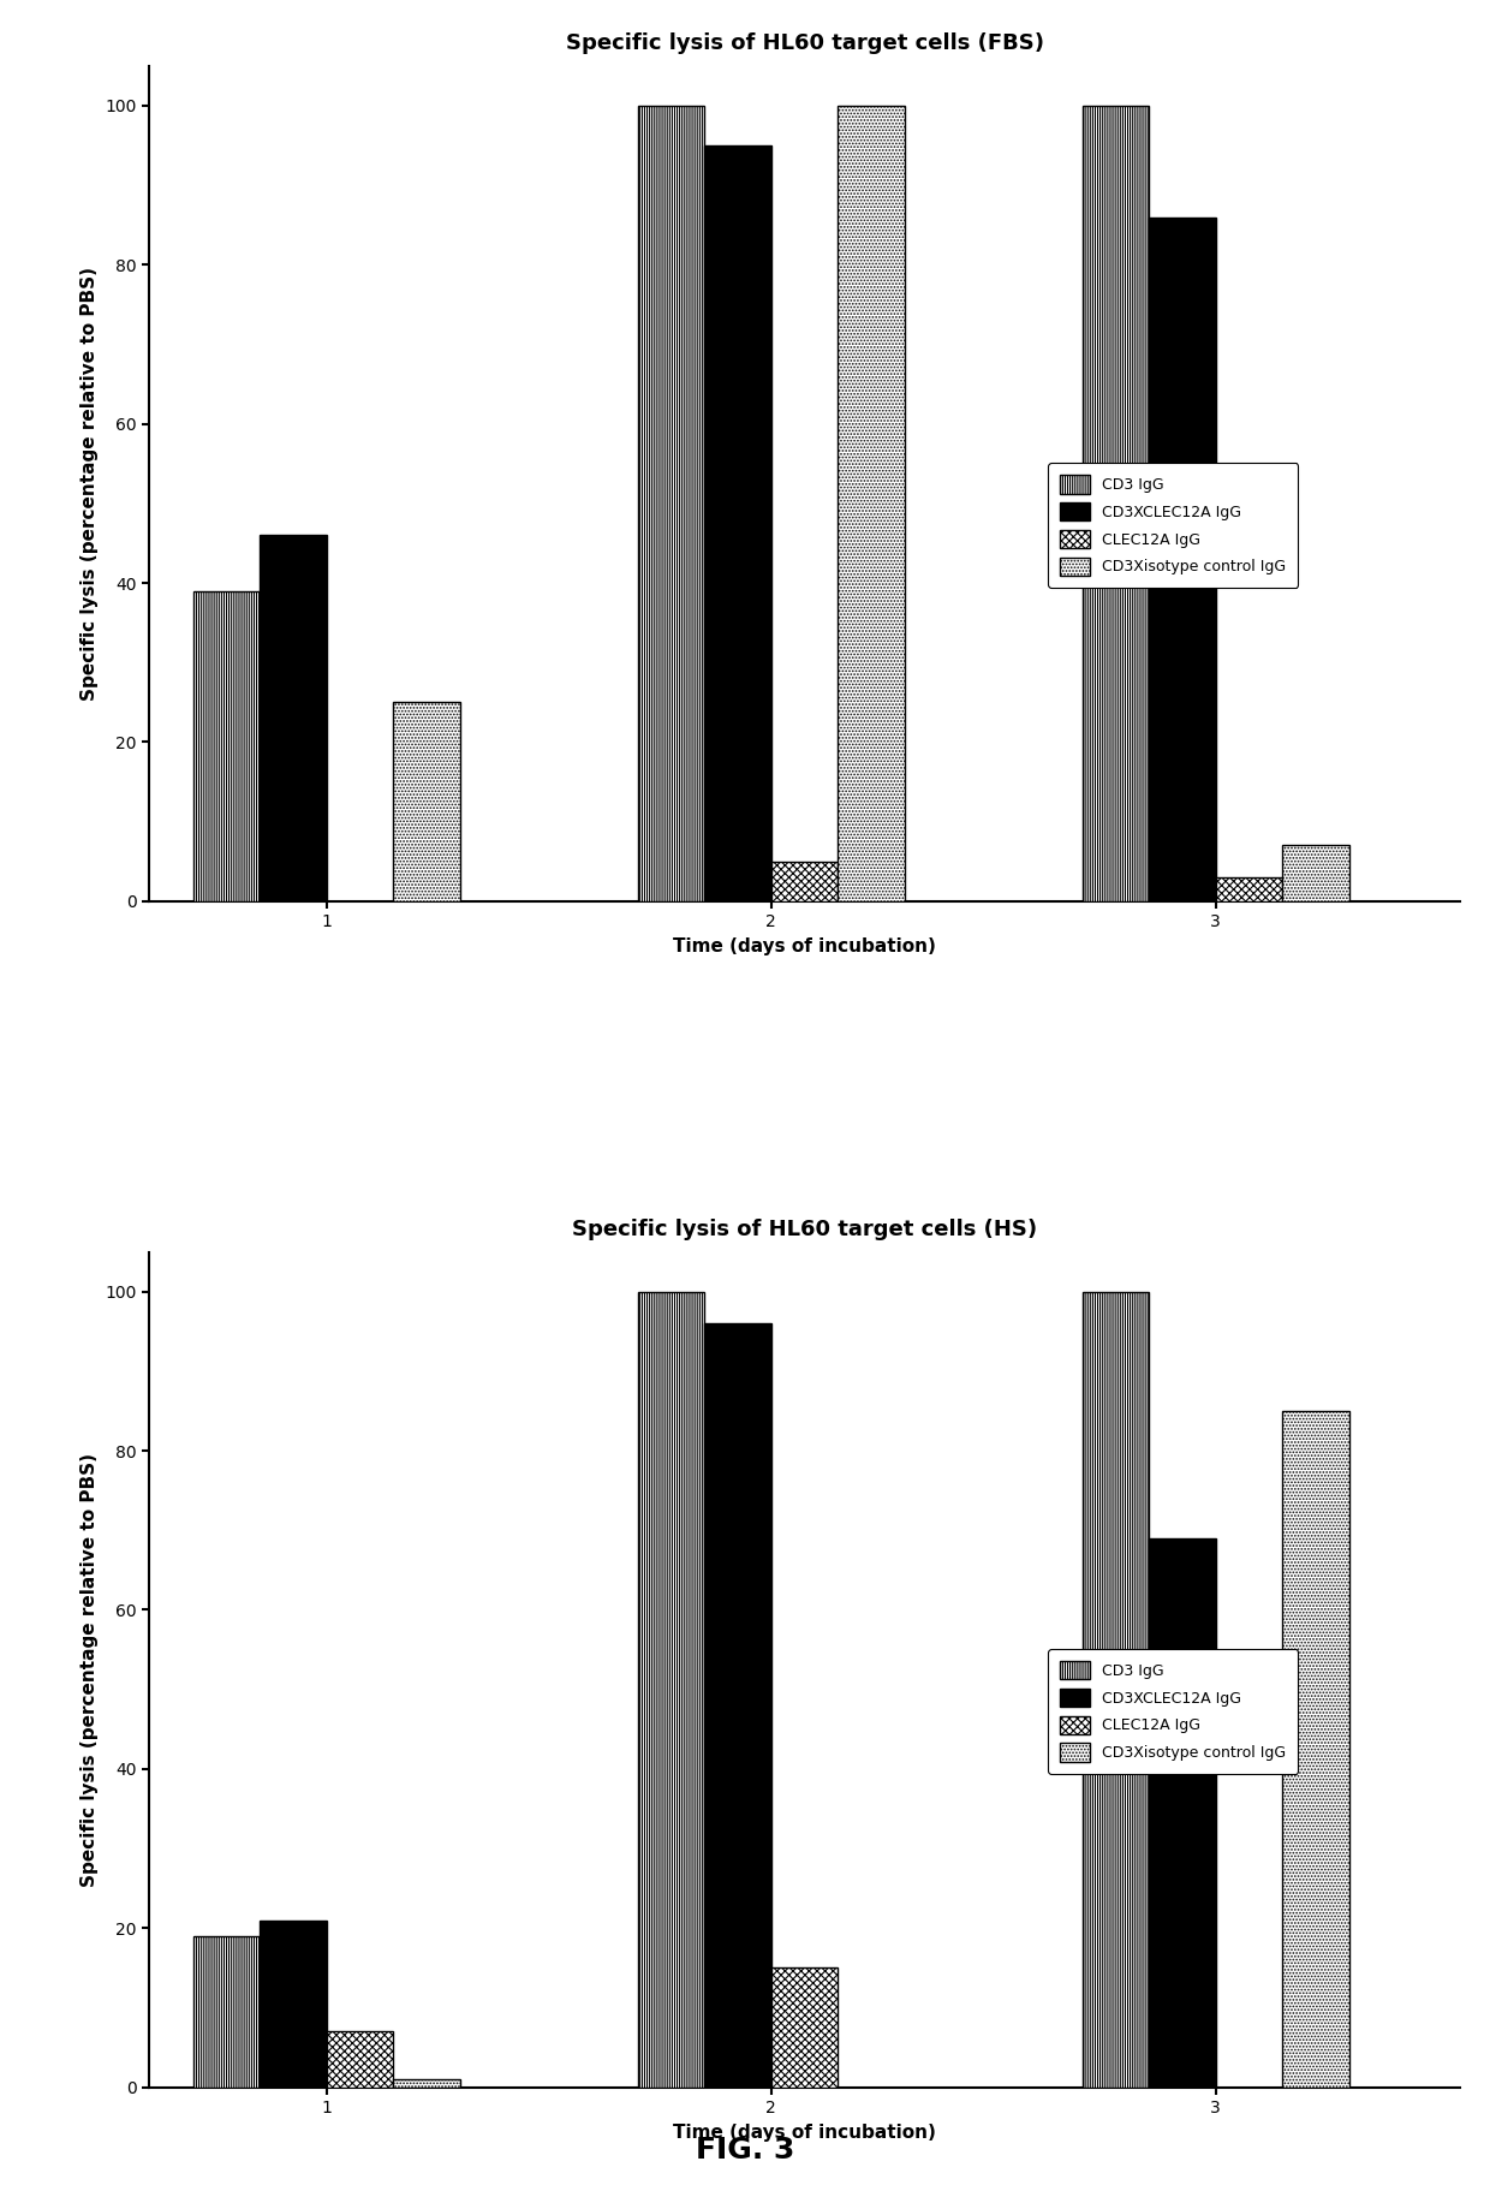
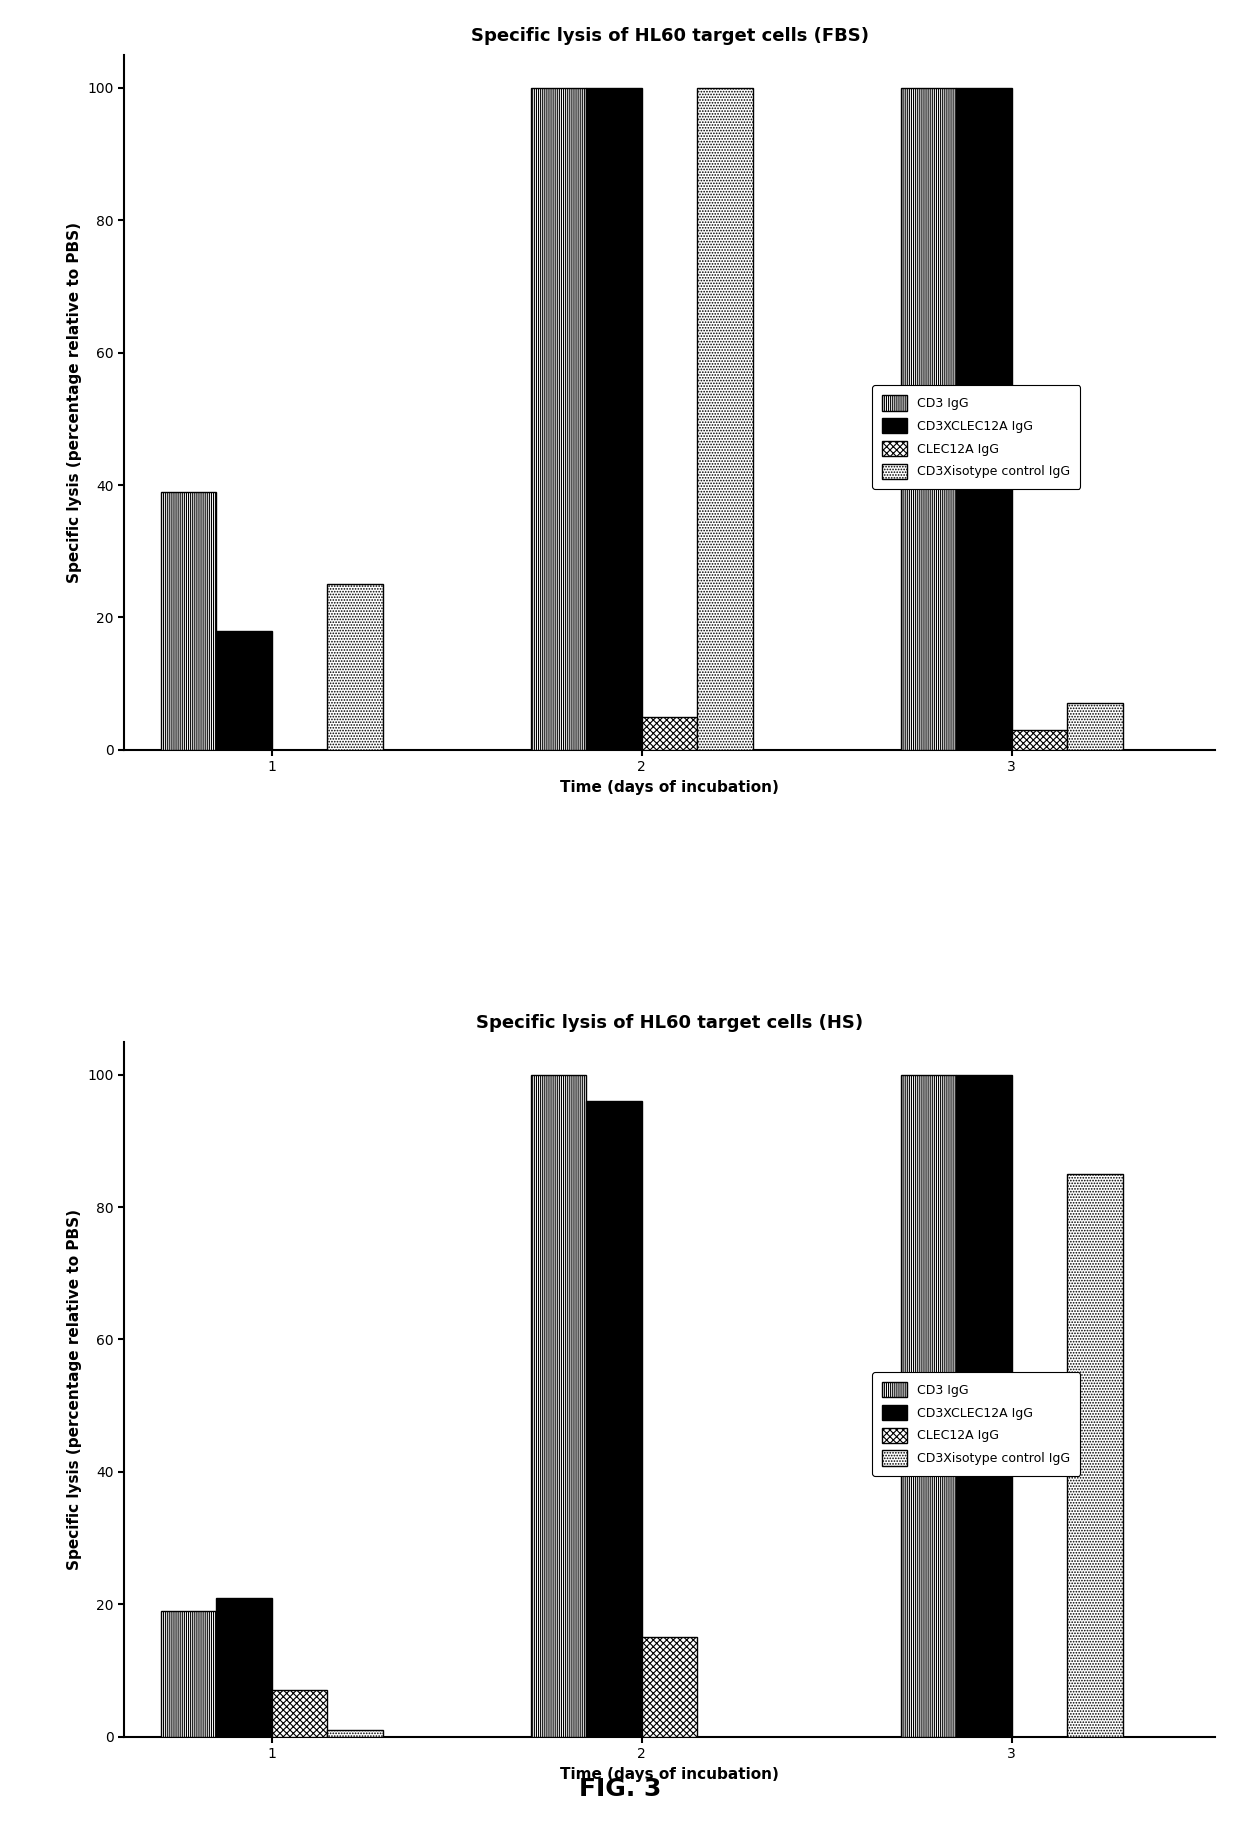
Specific lysis of HL60 target cells (FBS)/CD3XCLEC12A IgG/1: 46 -> 18
Specific lysis of HL60 target cells (FBS)/CD3XCLEC12A IgG/2: 95 -> 100
Specific lysis of HL60 target cells (FBS)/CD3XCLEC12A IgG/3: 86 -> 100
Specific lysis of HL60 target cells (HS)/CD3XCLEC12A IgG/3: 69 -> 100
